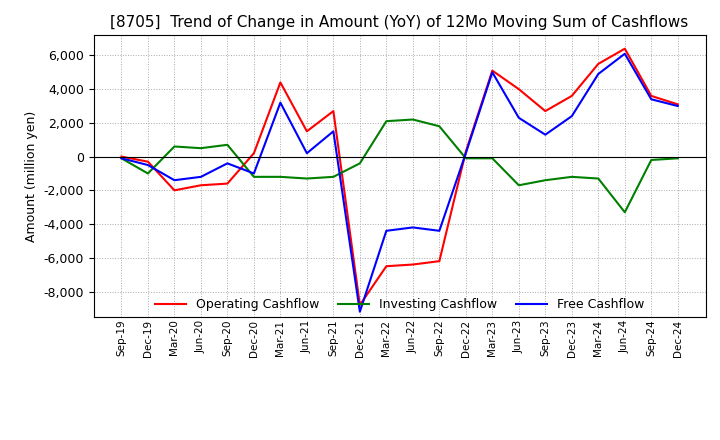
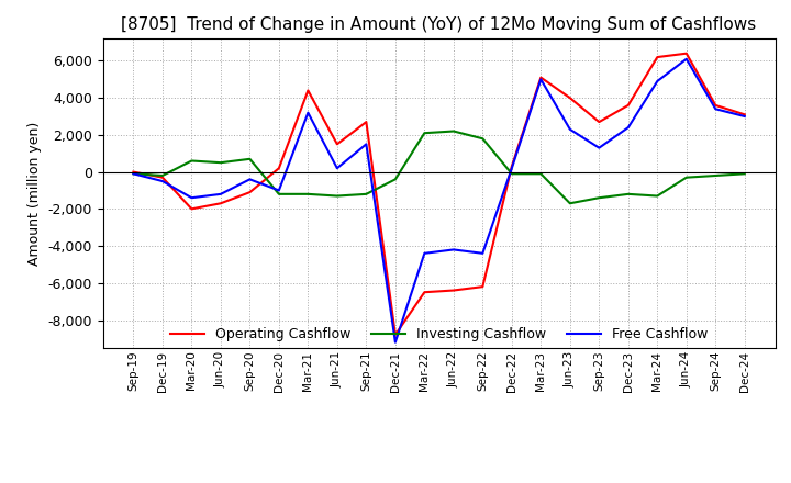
Investing Cashflow/Dec-19: -1,000 -> -200
Operating Cashflow/Sep-20: -1,600 -> -1,100
Operating Cashflow/Mar-24: 5,500 -> 6,200
Investing Cashflow/Jun-24: -3,300 -> -300
